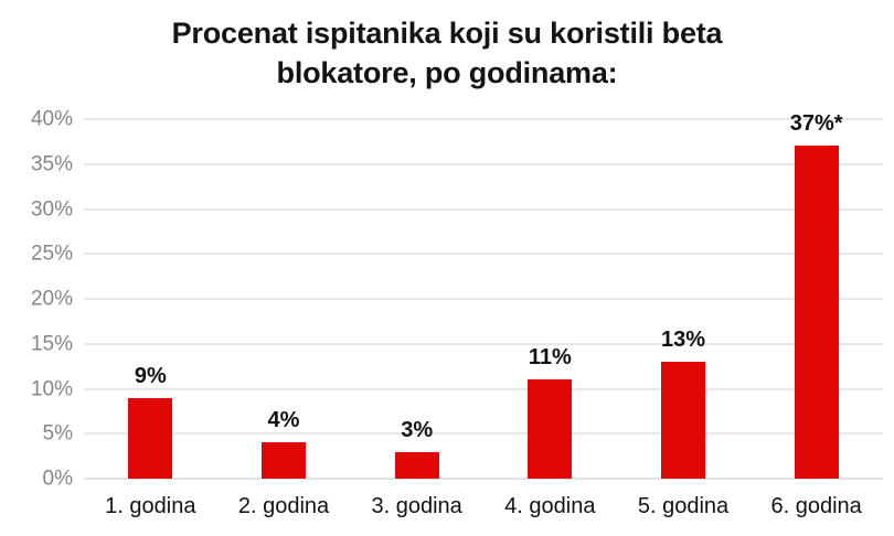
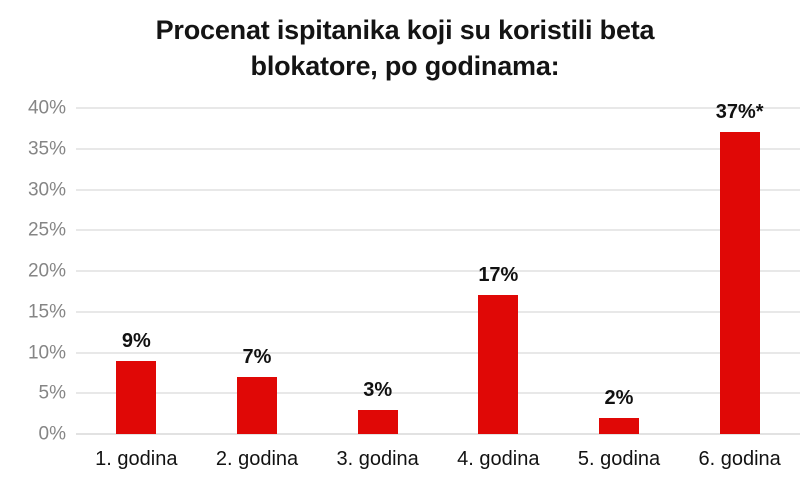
2. godina: 4% -> 7%
4. godina: 11% -> 17%
5. godina: 13% -> 2%
